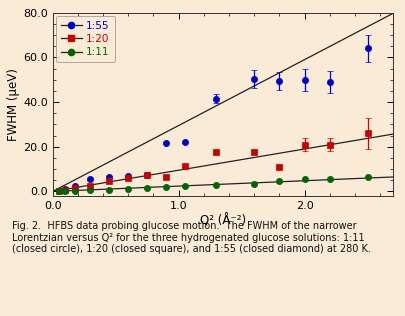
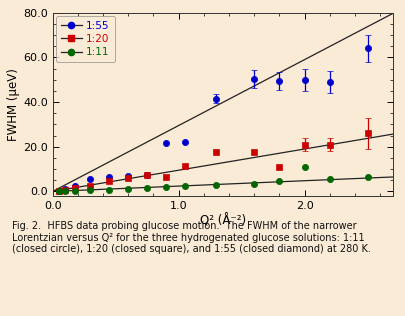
1:11/2.0: 5.5 -> 11.0
